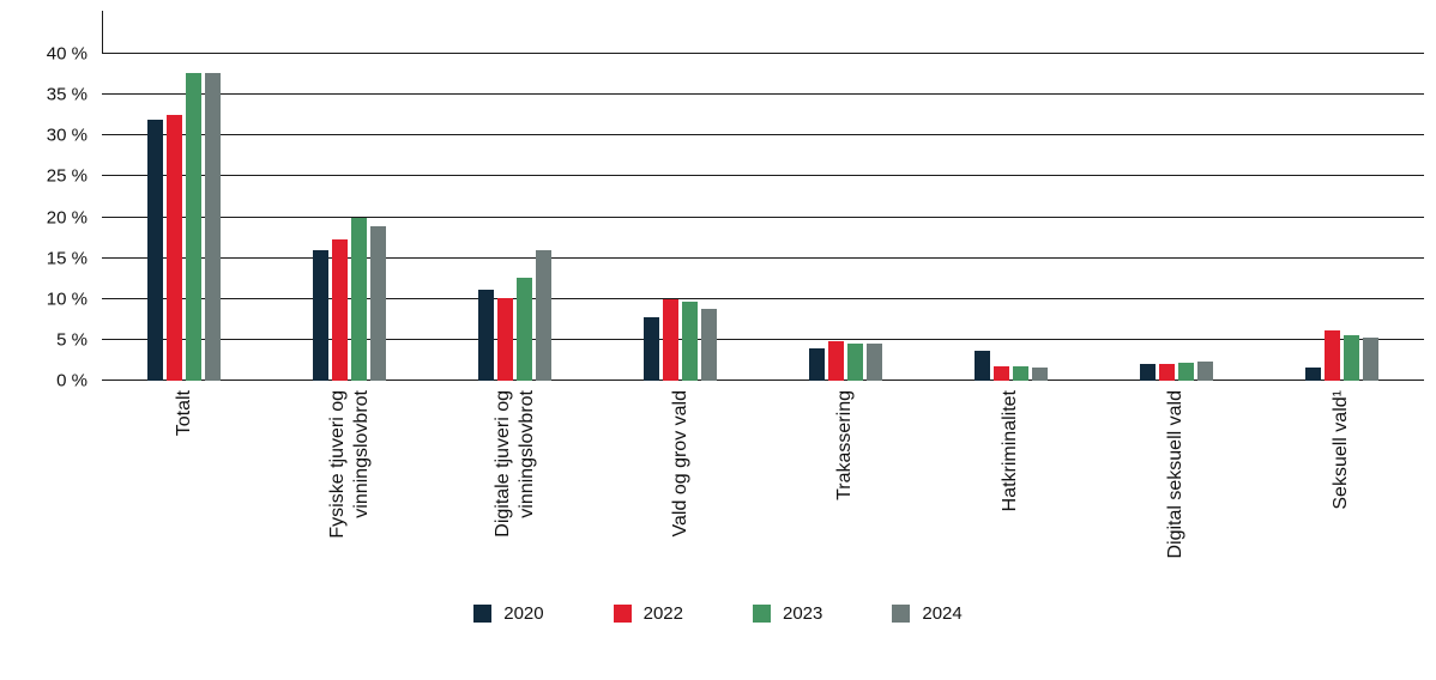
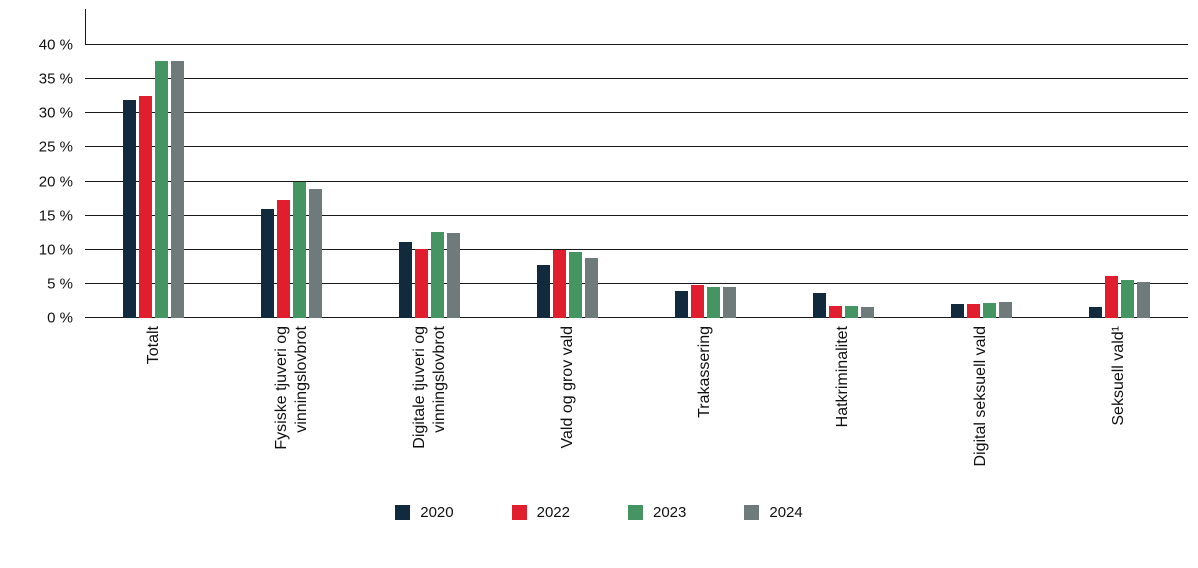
2024/Digitale tjuveri og vinningslovbrot: 16% -> 12%
